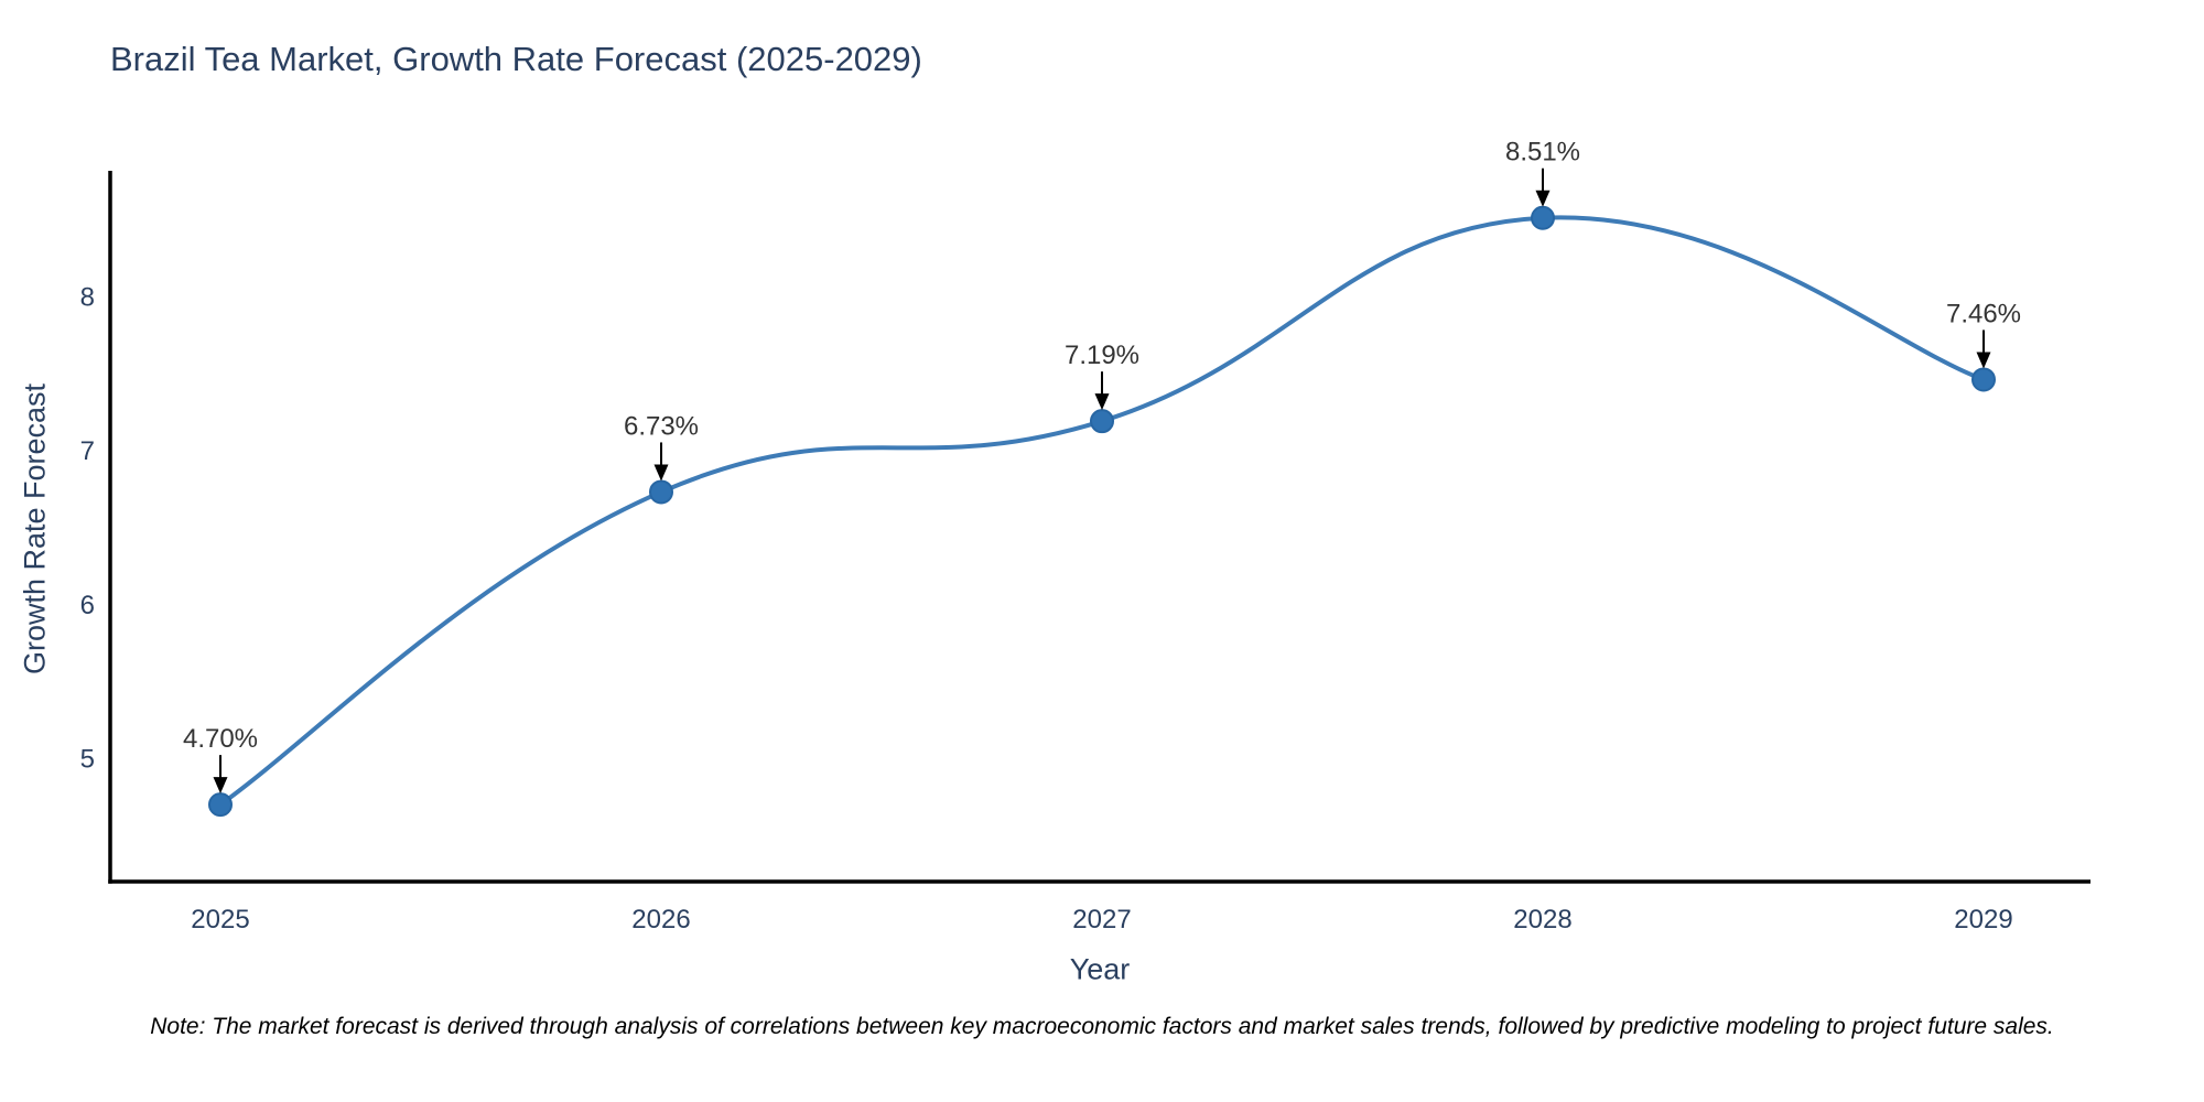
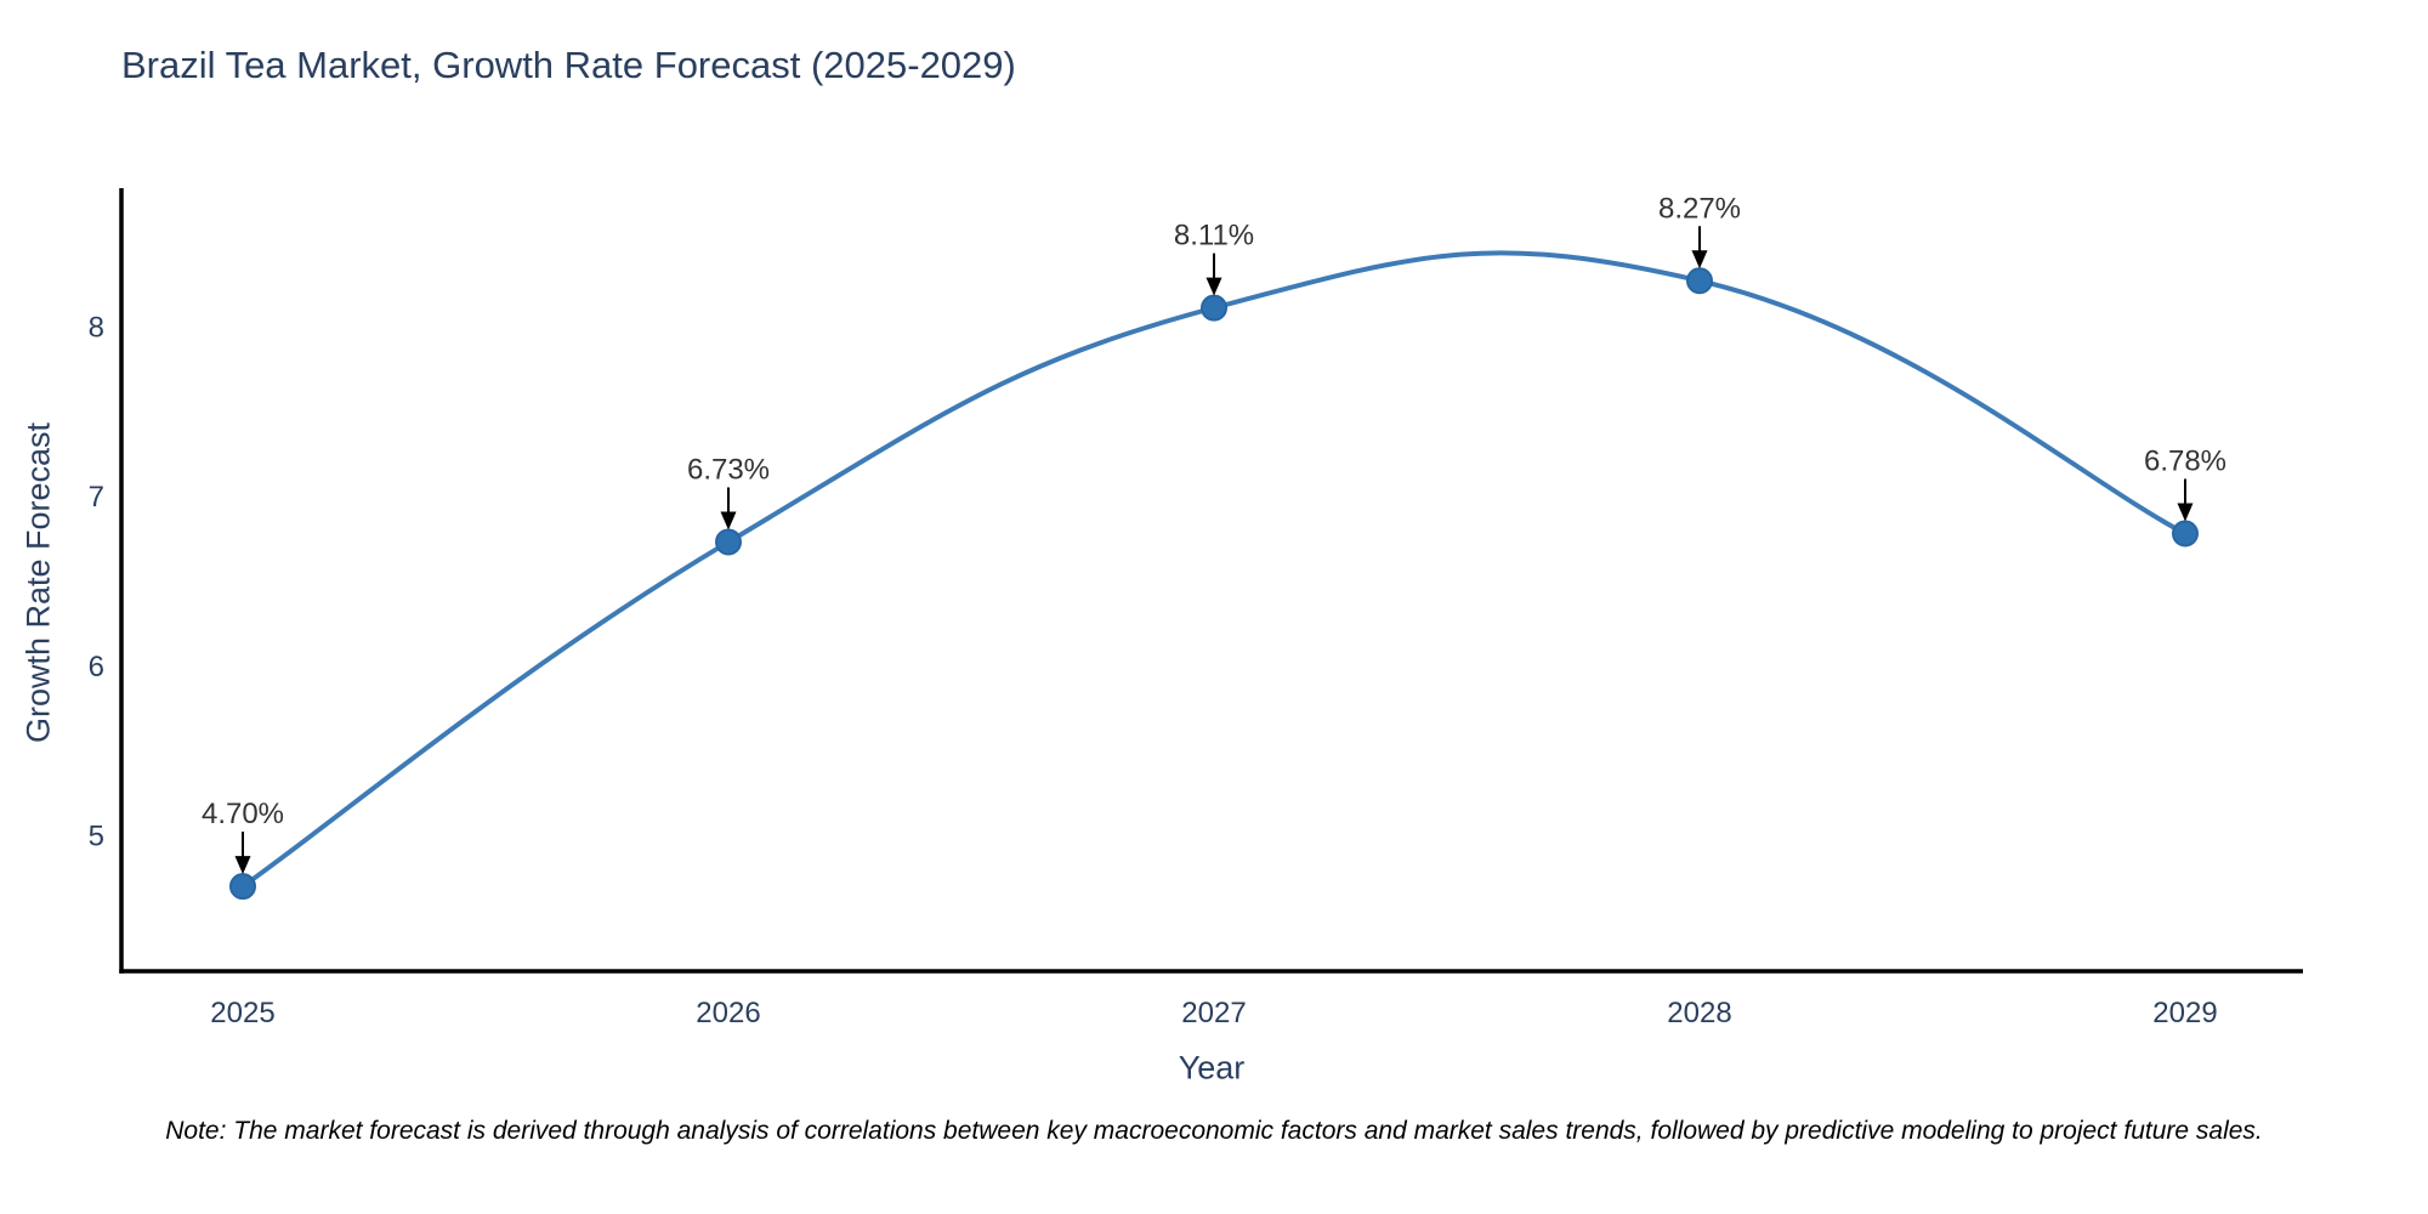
2027: 7.19% -> 8.11%
2028: 8.51% -> 8.27%
2029: 7.46% -> 6.78%
